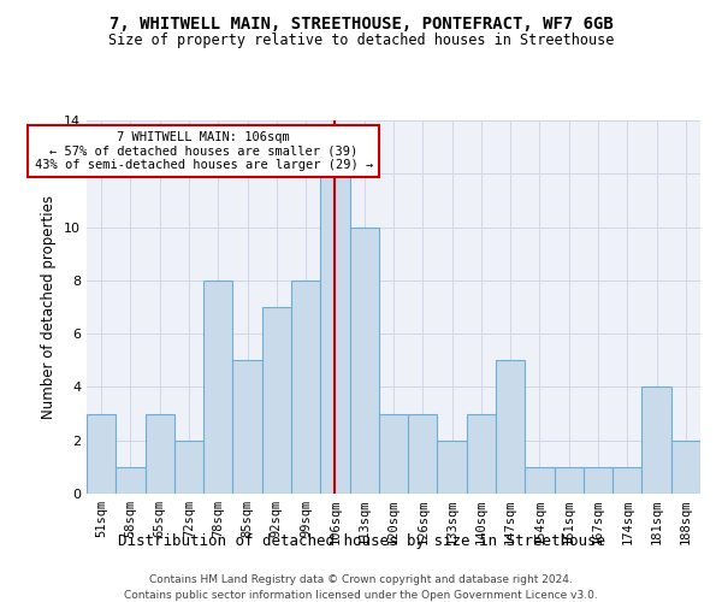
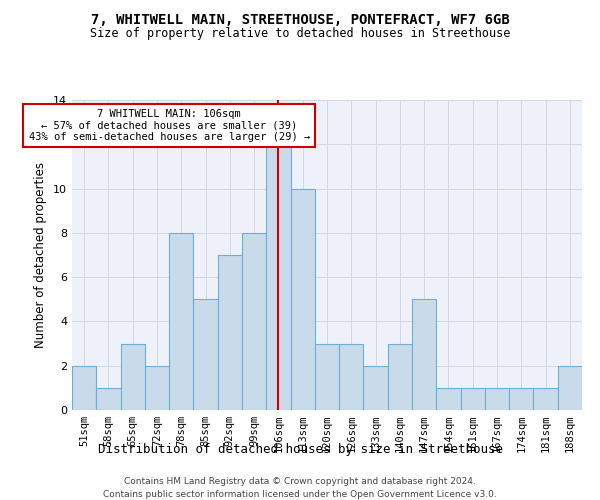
51sqm: 3 -> 2
181sqm: 4 -> 1
